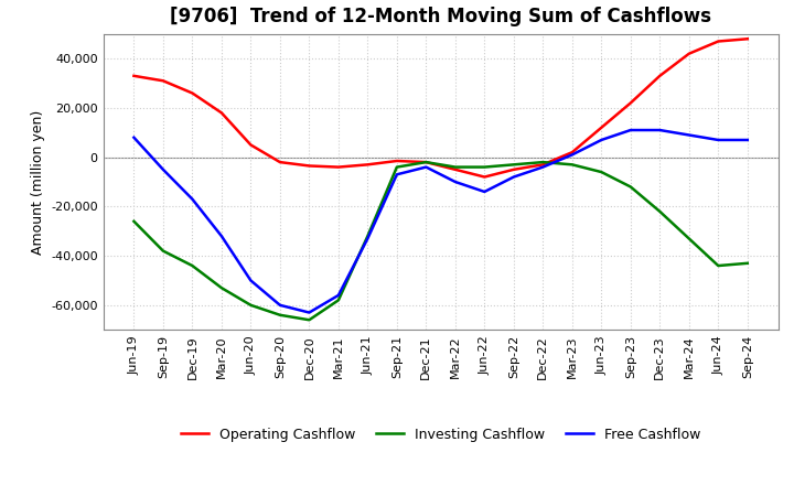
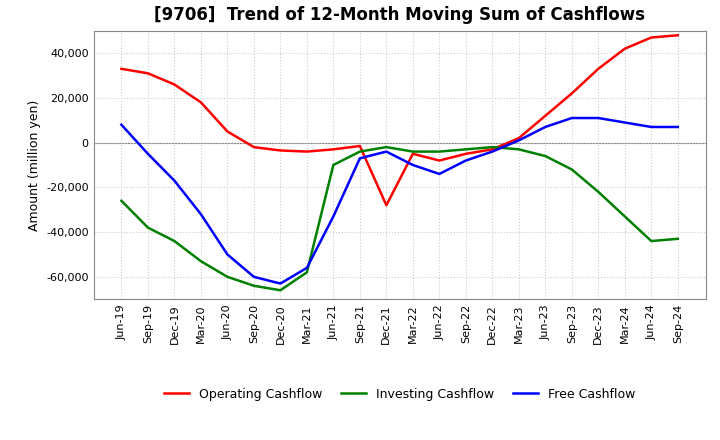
Investing Cashflow/Jun-21: -32,000 -> -10,000
Operating Cashflow/Dec-21: -2,000 -> -28,000
